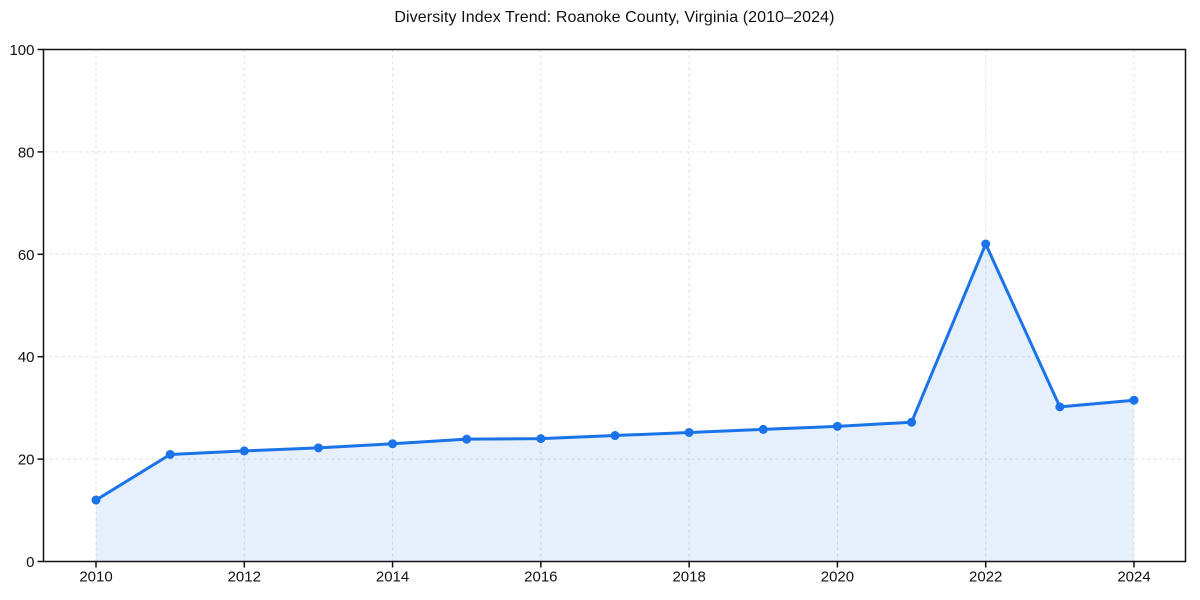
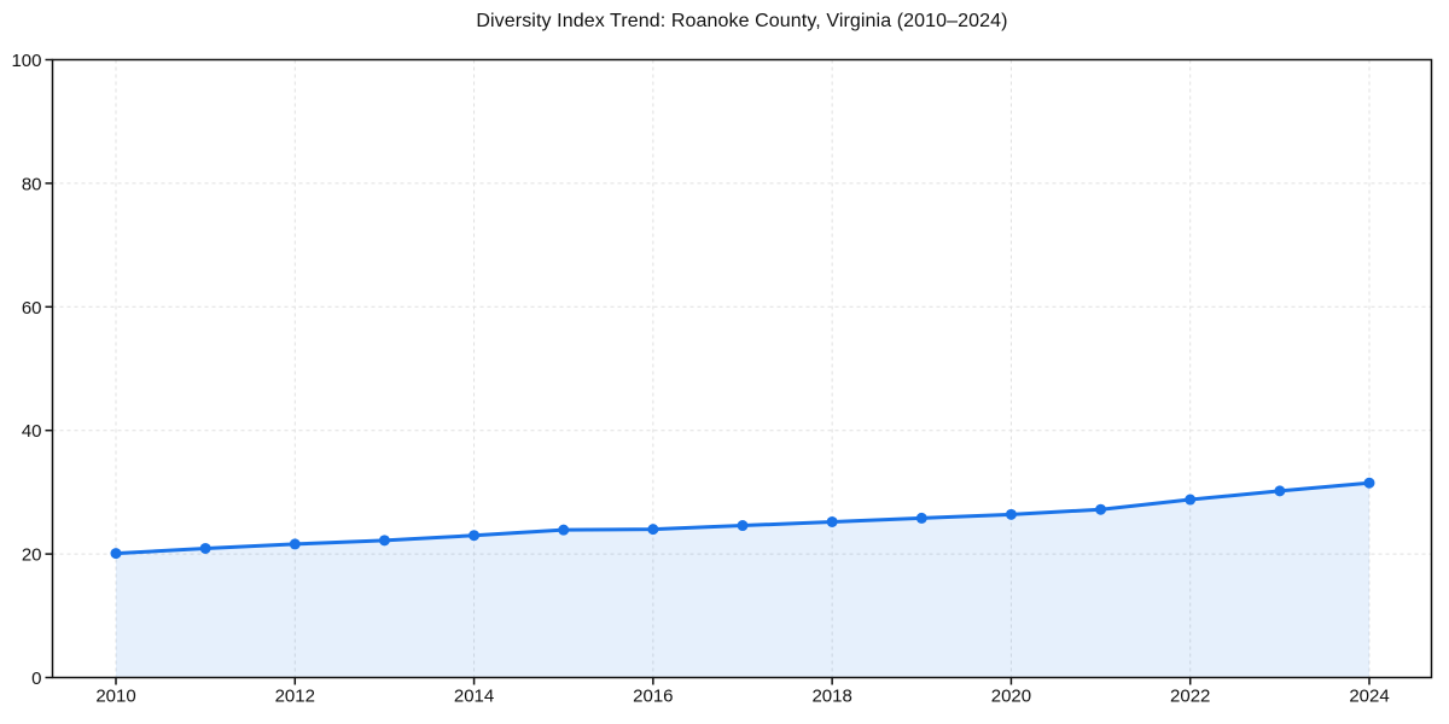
2010: 12 -> 20
2022: 62 -> 29
